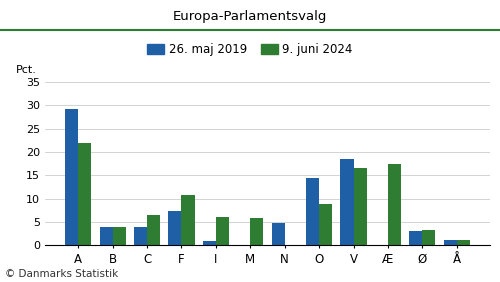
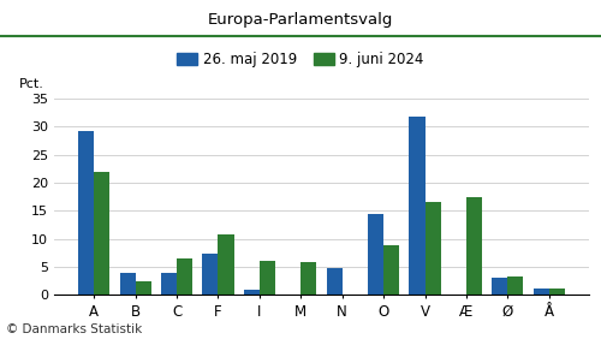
9. juni 2024/B: 4.0 -> 2.5
26. maj 2019/V: 18.5 -> 31.7
